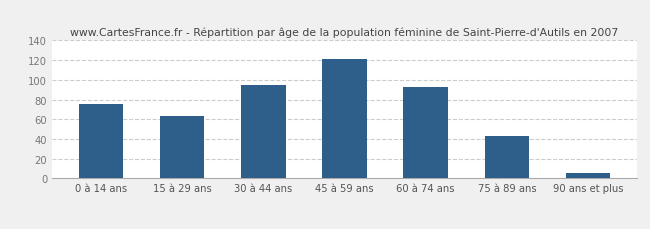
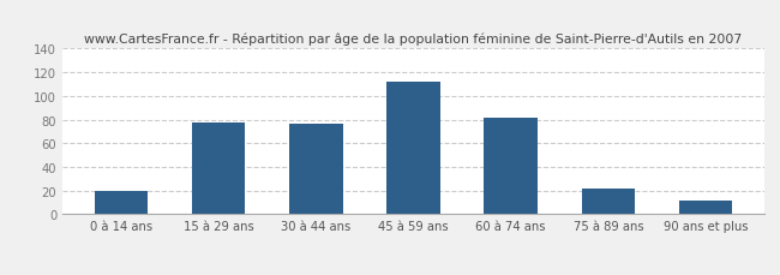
0 à 14 ans: 75 -> 20
15 à 29 ans: 63 -> 78
30 à 44 ans: 95 -> 76
45 à 59 ans: 121 -> 112
60 à 74 ans: 93 -> 82
75 à 89 ans: 43 -> 22
90 ans et plus: 5 -> 12
